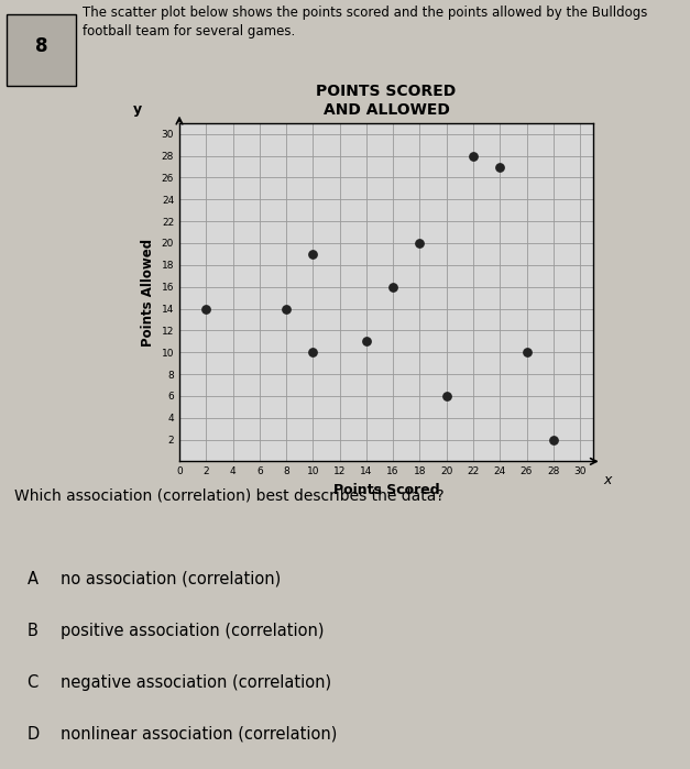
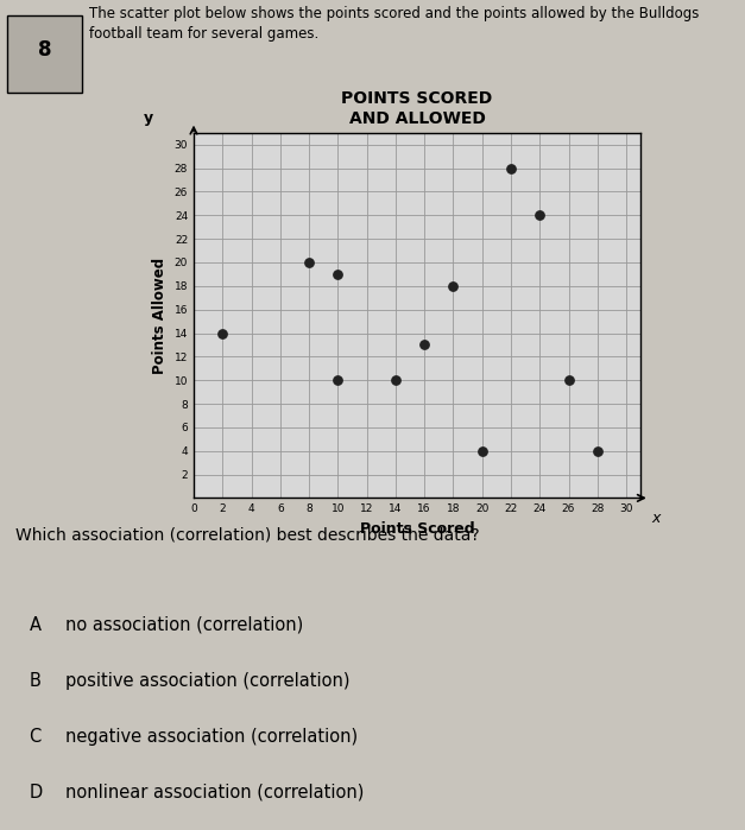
8: 14 -> 20
14: 11 -> 10
16: 16 -> 13
18: 20 -> 18
20: 6 -> 4
24: 27 -> 24
28: 2 -> 4
